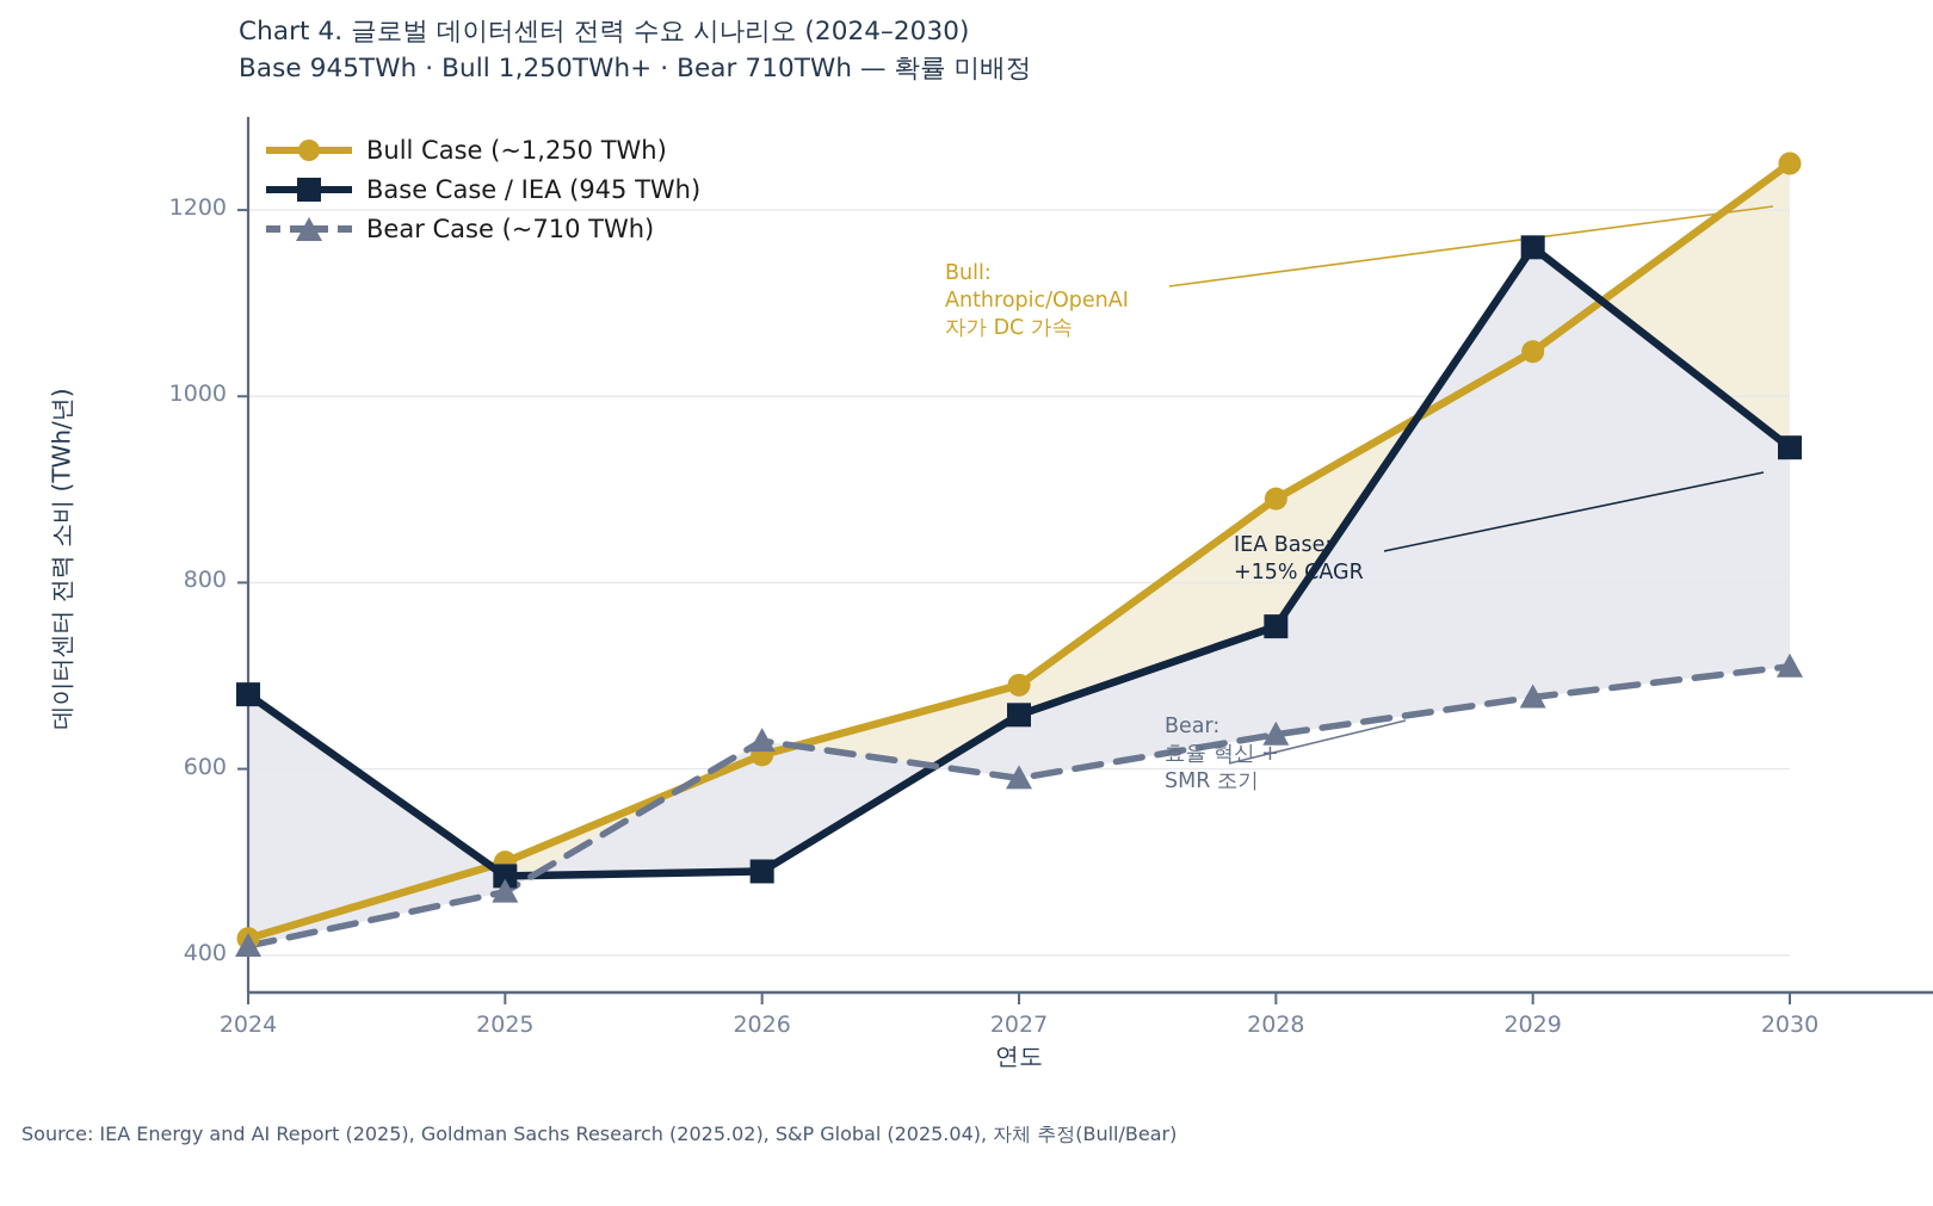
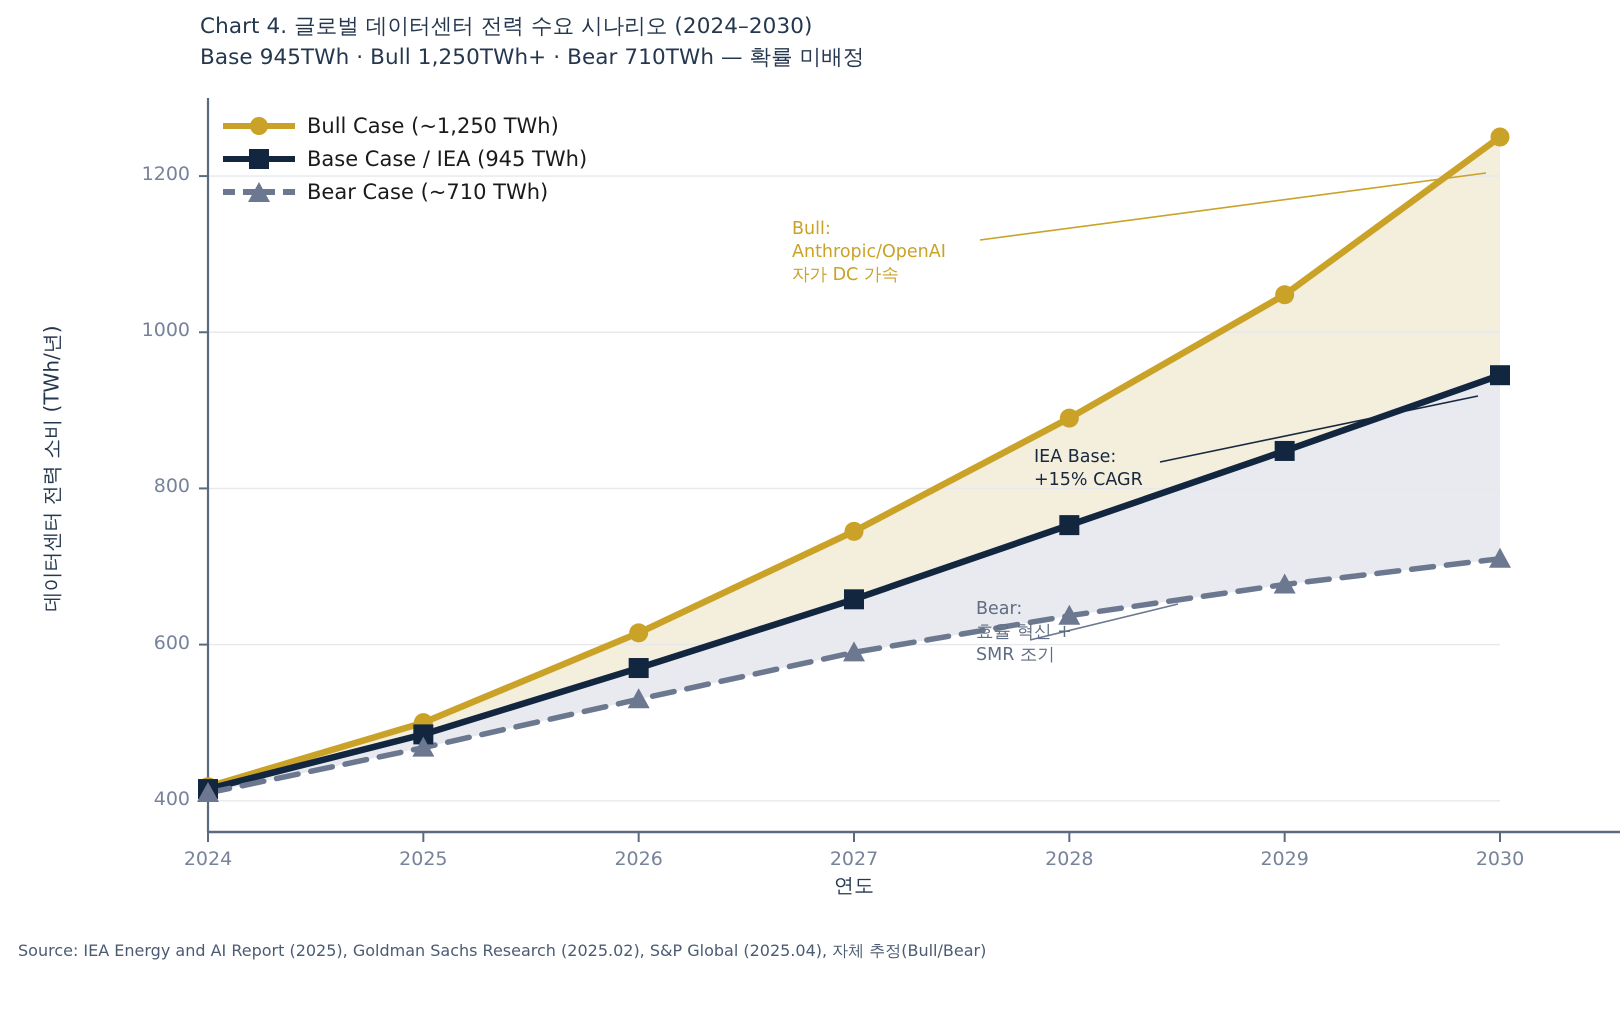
Base Case / IEA (945 TWh)/2024: 680 -> 420
Base Case / IEA (945 TWh)/2026: 490 -> 570
Bear Case (~710 TWh)/2026: 630 -> 530
Bull Case (~1,250 TWh)/2027: 690 -> 740
Base Case / IEA (945 TWh)/2029: 1160 -> 850
